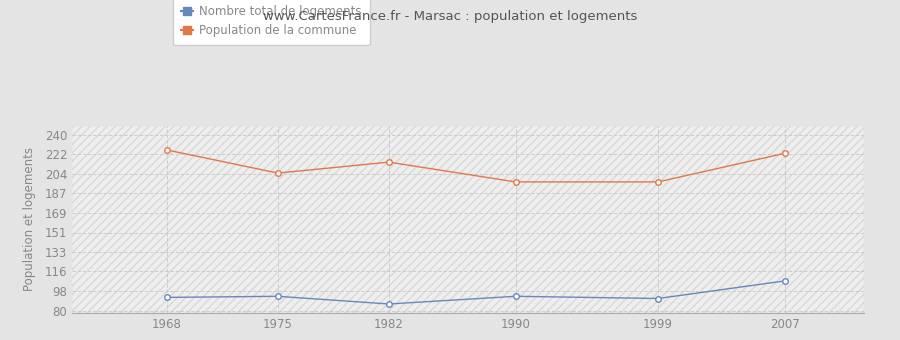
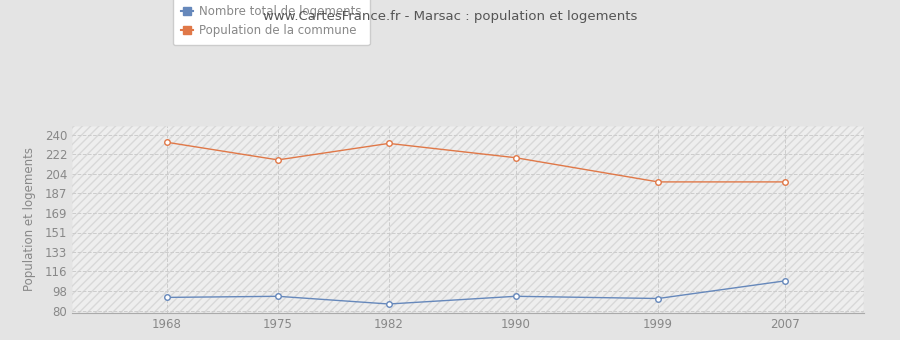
Population de la commune/1968: 226 -> 233
Population de la commune/1975: 205 -> 217
Population de la commune/1982: 215 -> 232
Population de la commune/1990: 197 -> 219
Population de la commune/2007: 223 -> 197
